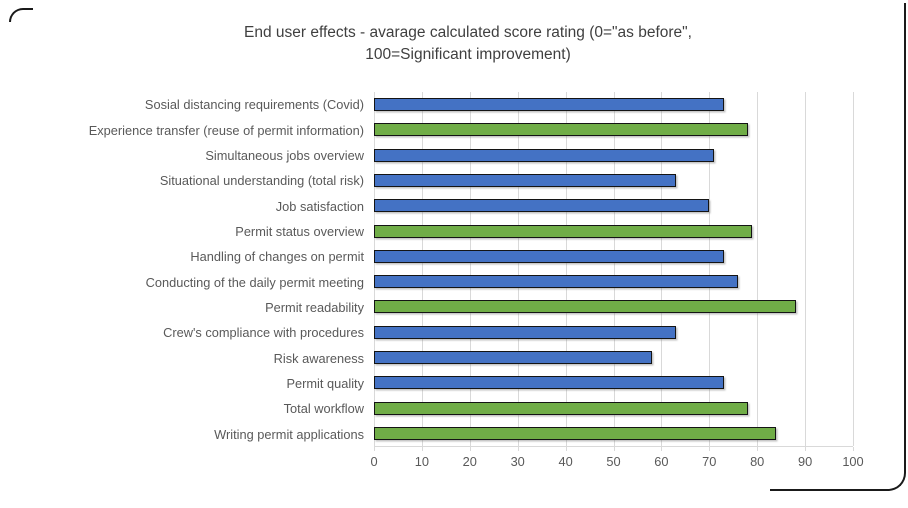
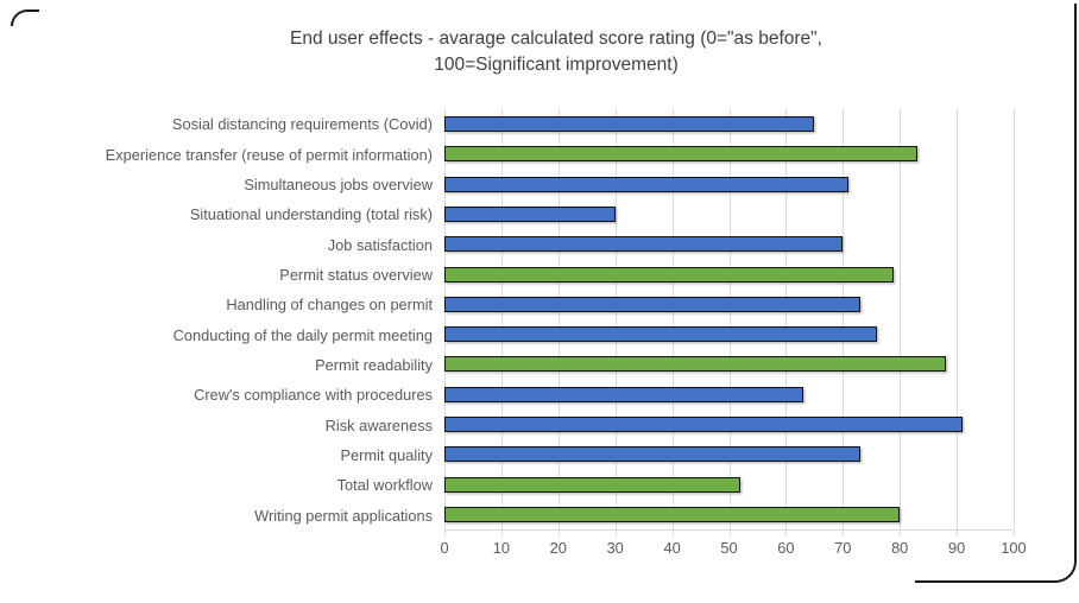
Sosial distancing requirements (Covid): 73 -> 65
Experience transfer (reuse of permit information): 78 -> 83
Situational understanding (total risk): 63 -> 30
Risk awareness: 58 -> 91
Total workflow: 78 -> 52
Writing permit applications: 84 -> 80
